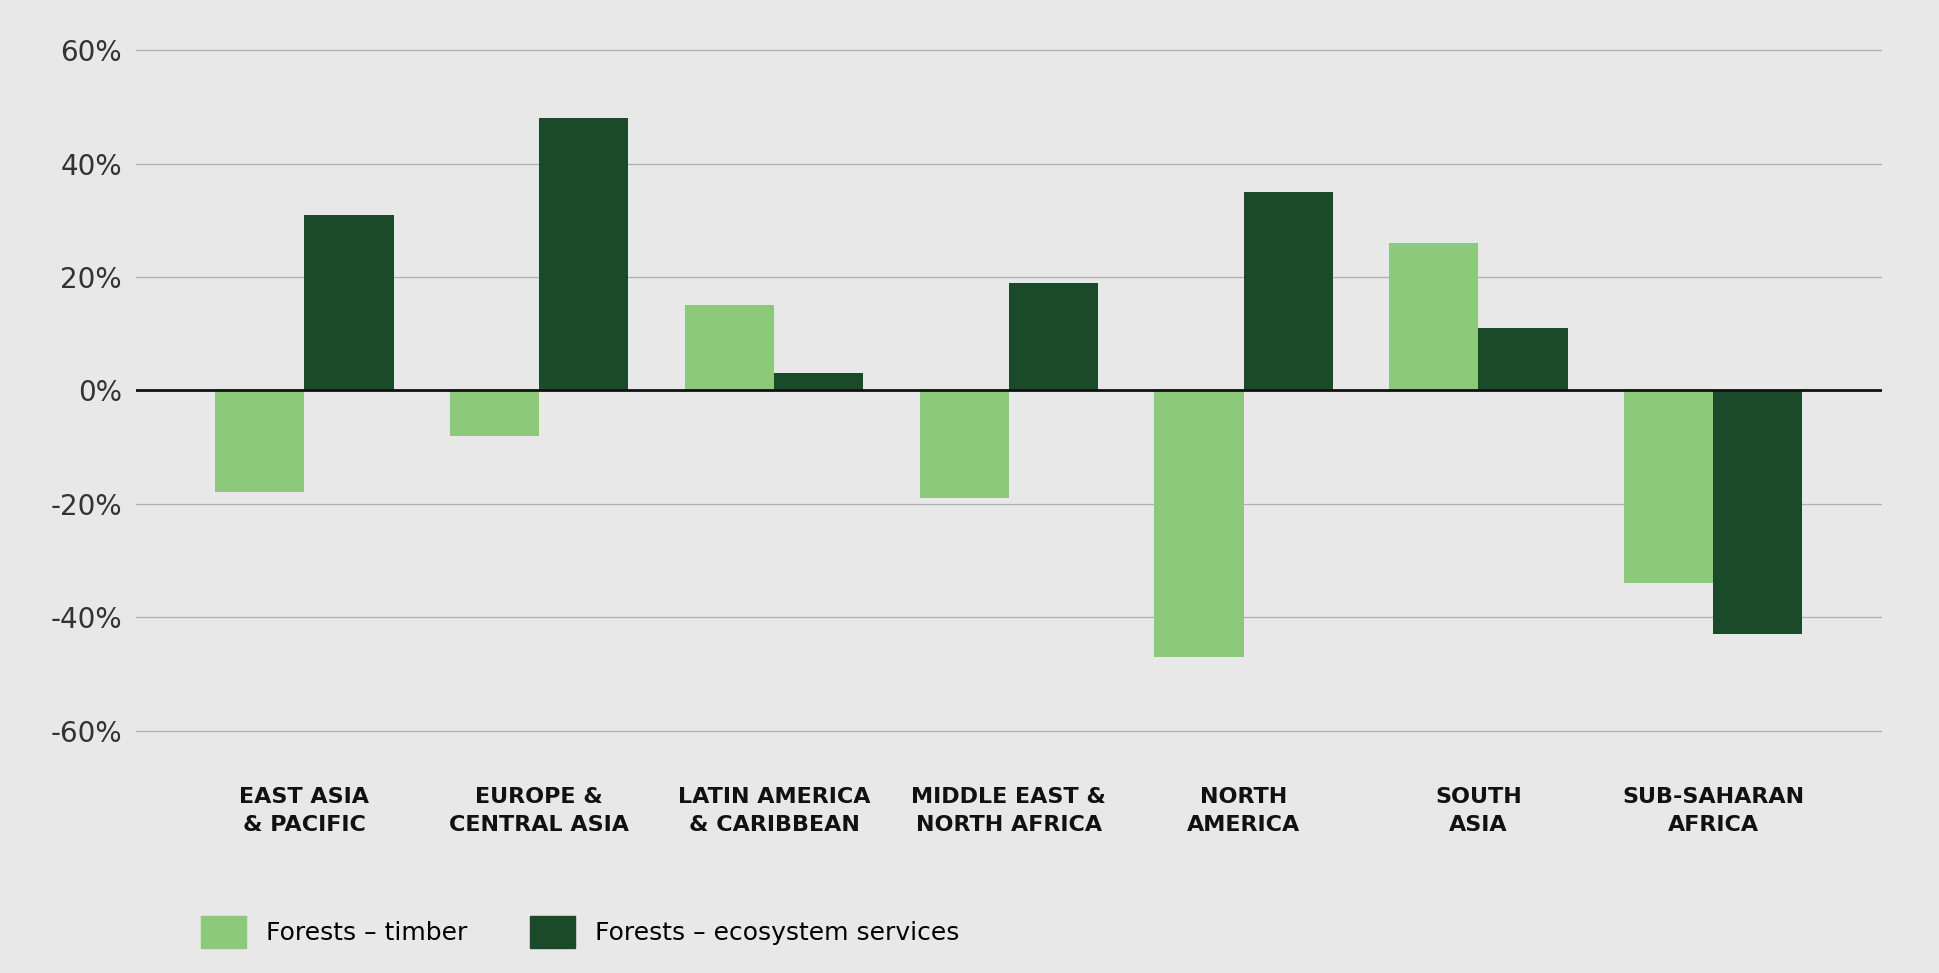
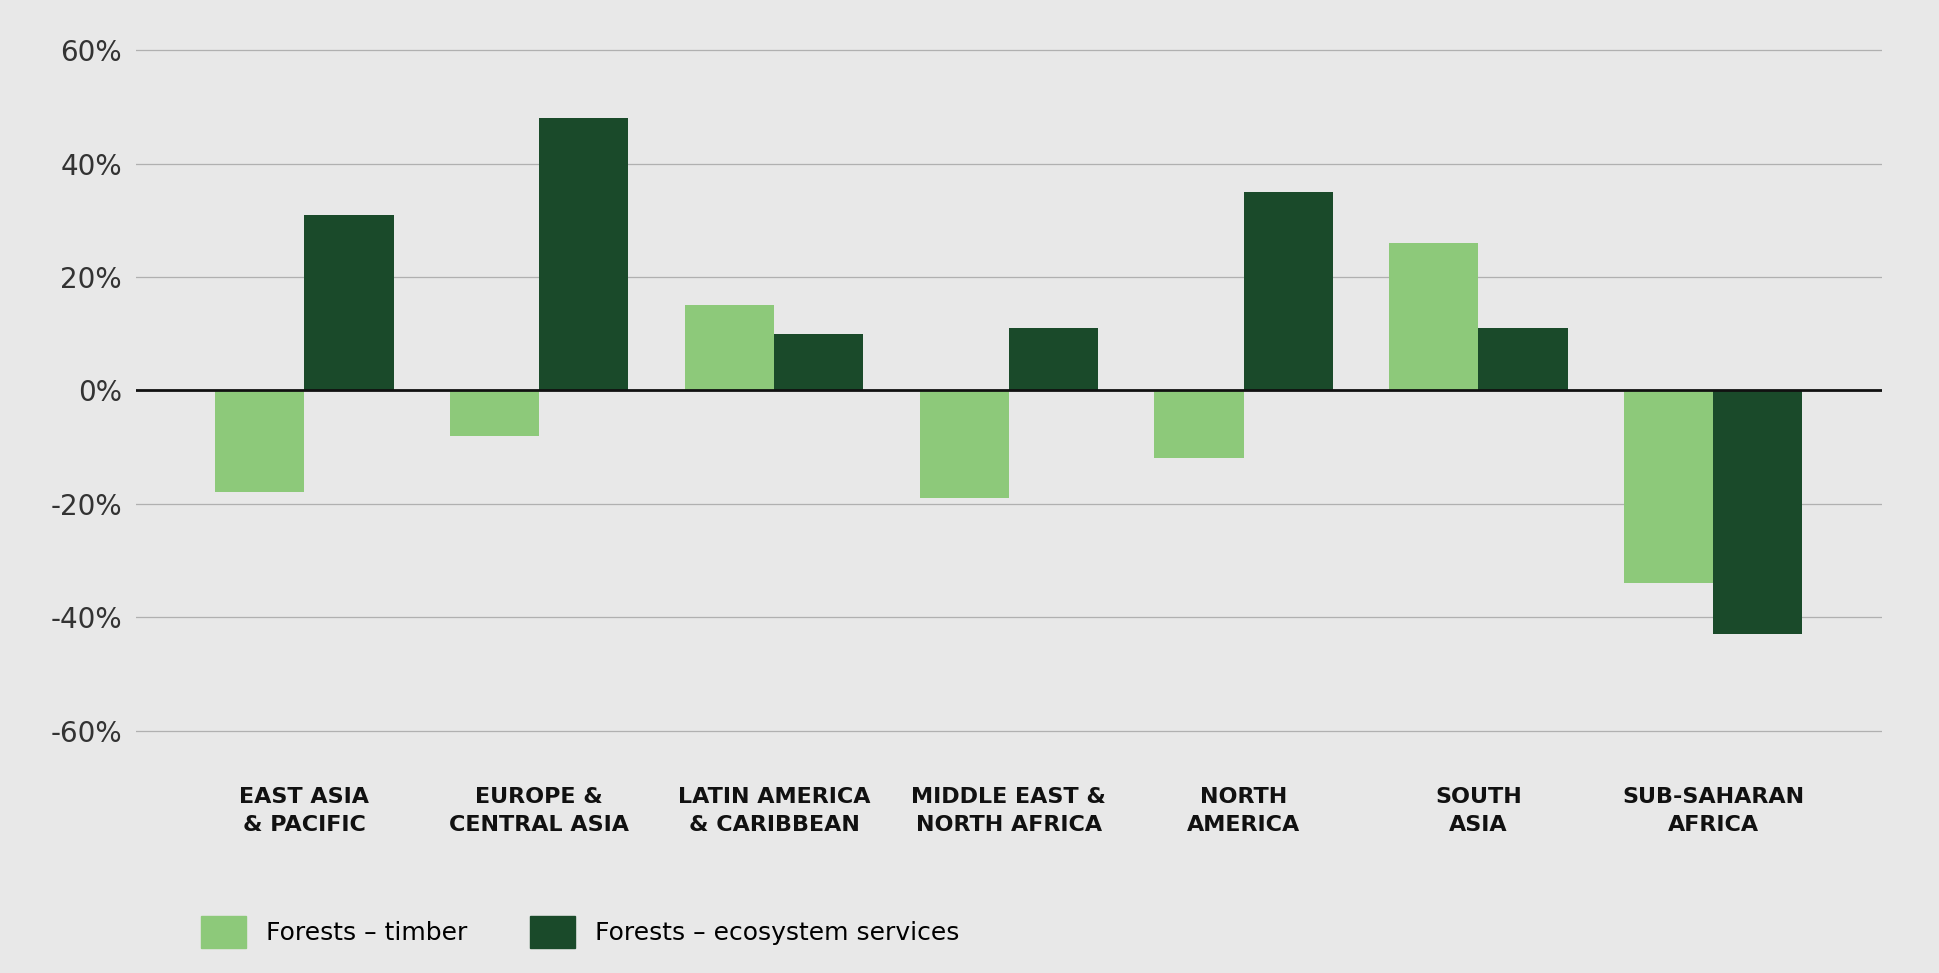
Forests – ecosystem services/LATIN AMERICA & CARIBBEAN: 3% -> 10%
Forests – ecosystem services/MIDDLE EAST & NORTH AFRICA: 19% -> 11%
Forests – timber/NORTH AMERICA: -47% -> -12%
